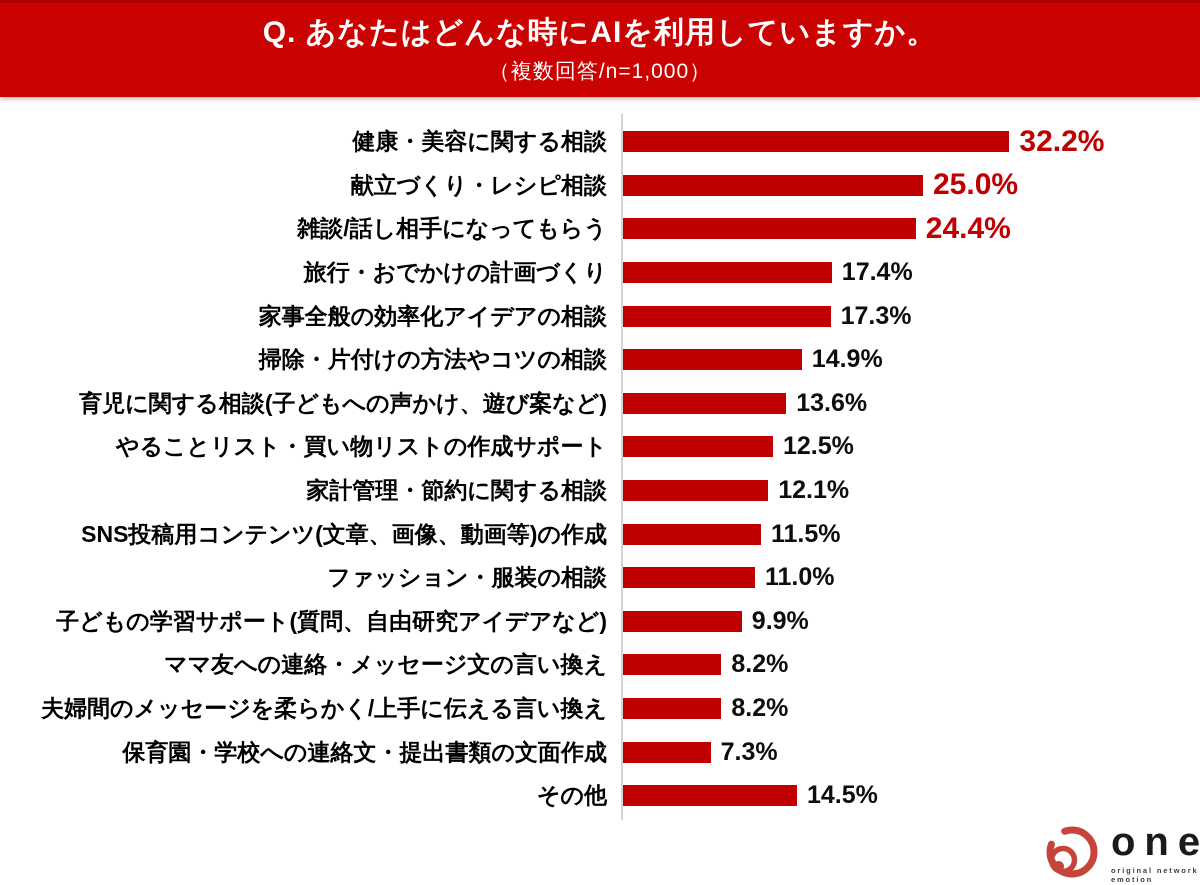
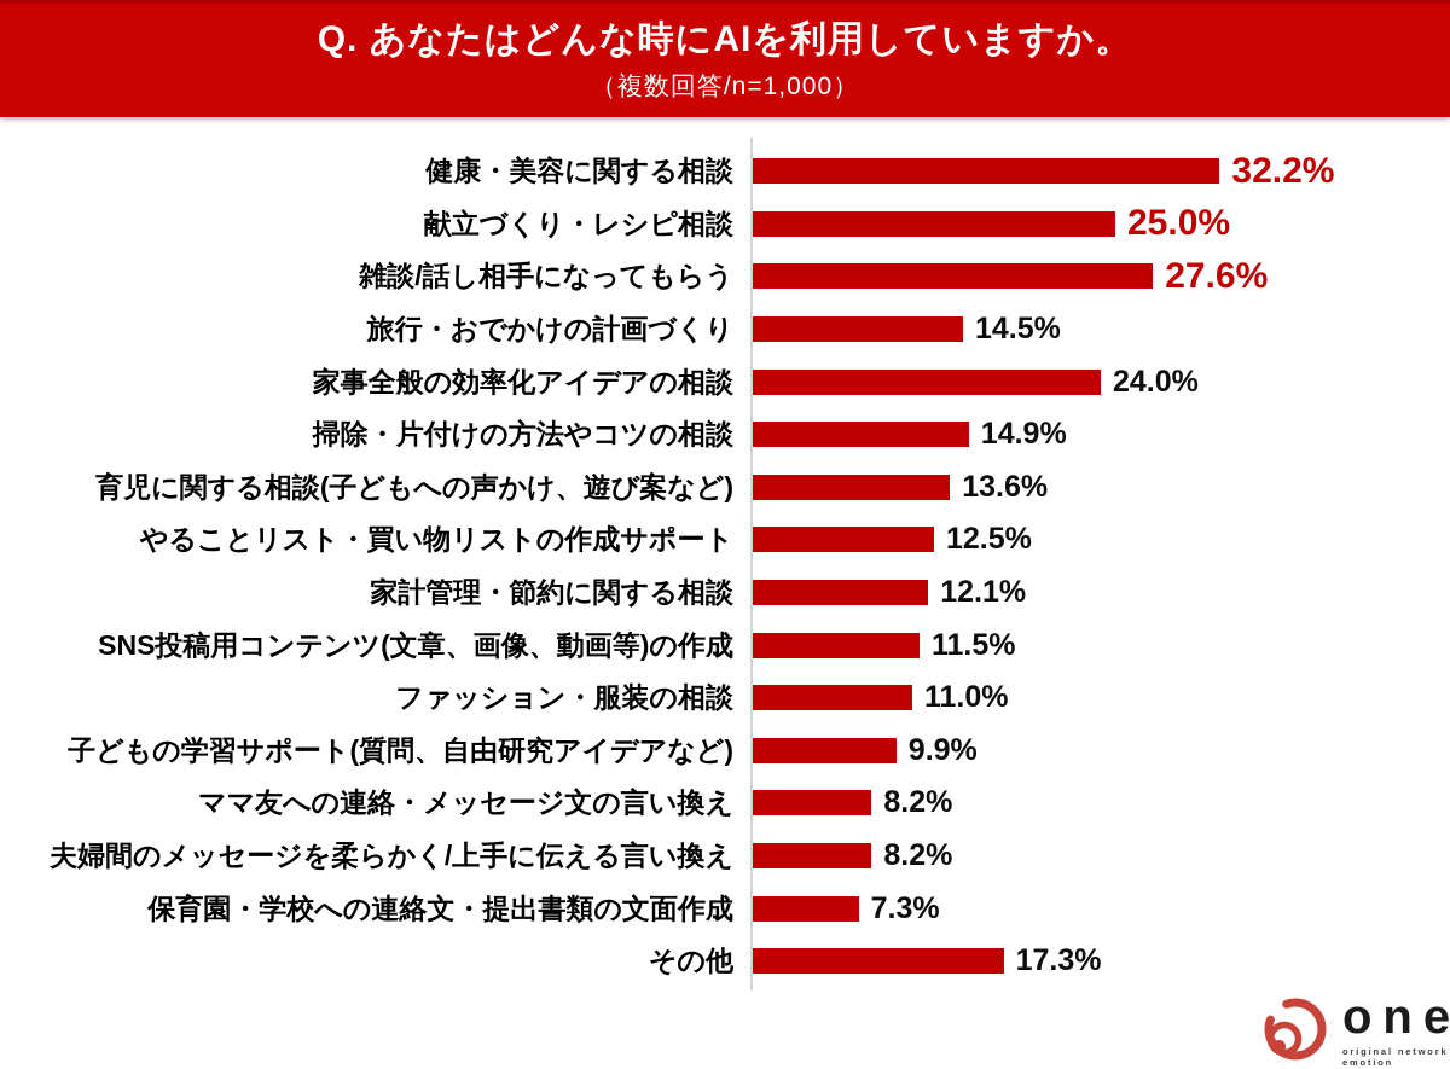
雑談/話し相手になってもらう: 24.4% -> 27.6%
旅行・おでかけの計画づくり: 17.4% -> 14.5%
家事全般の効率化アイデアの相談: 17.3% -> 24.0%
その他: 14.5% -> 17.3%
